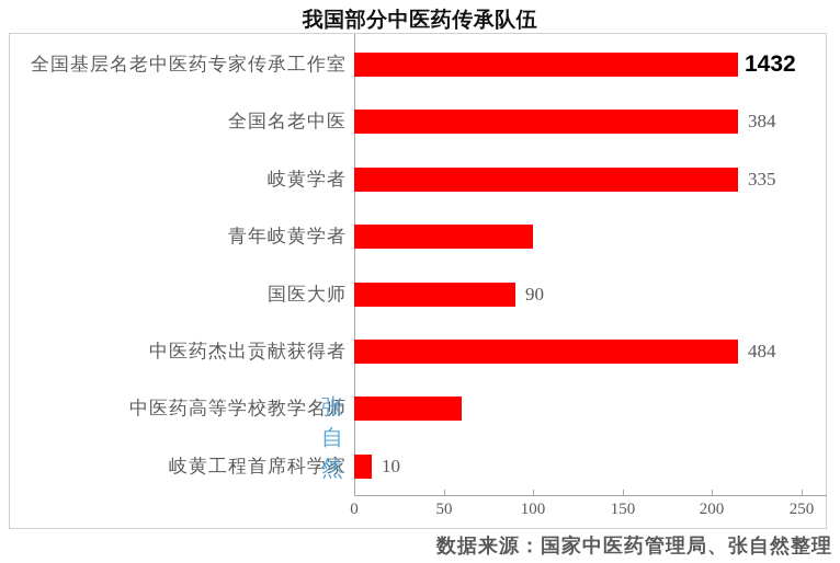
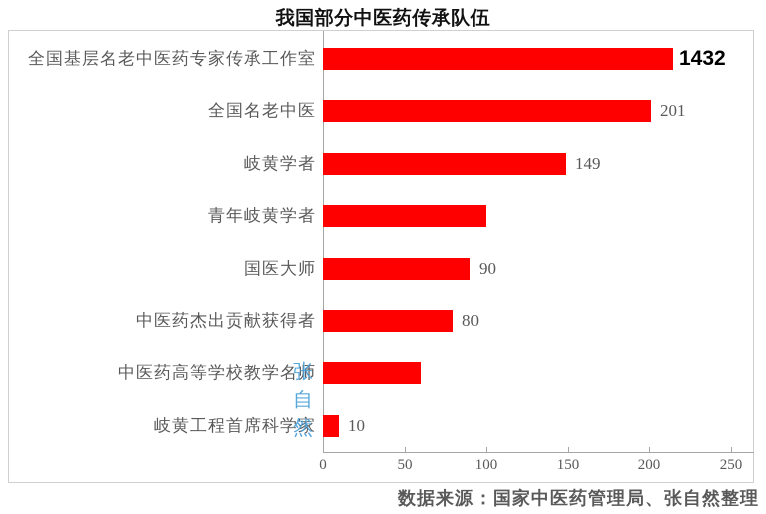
全国名老中医: 384 -> 201
岐黄学者: 335 -> 149
中医药杰出贡献获得者: 484 -> 80
